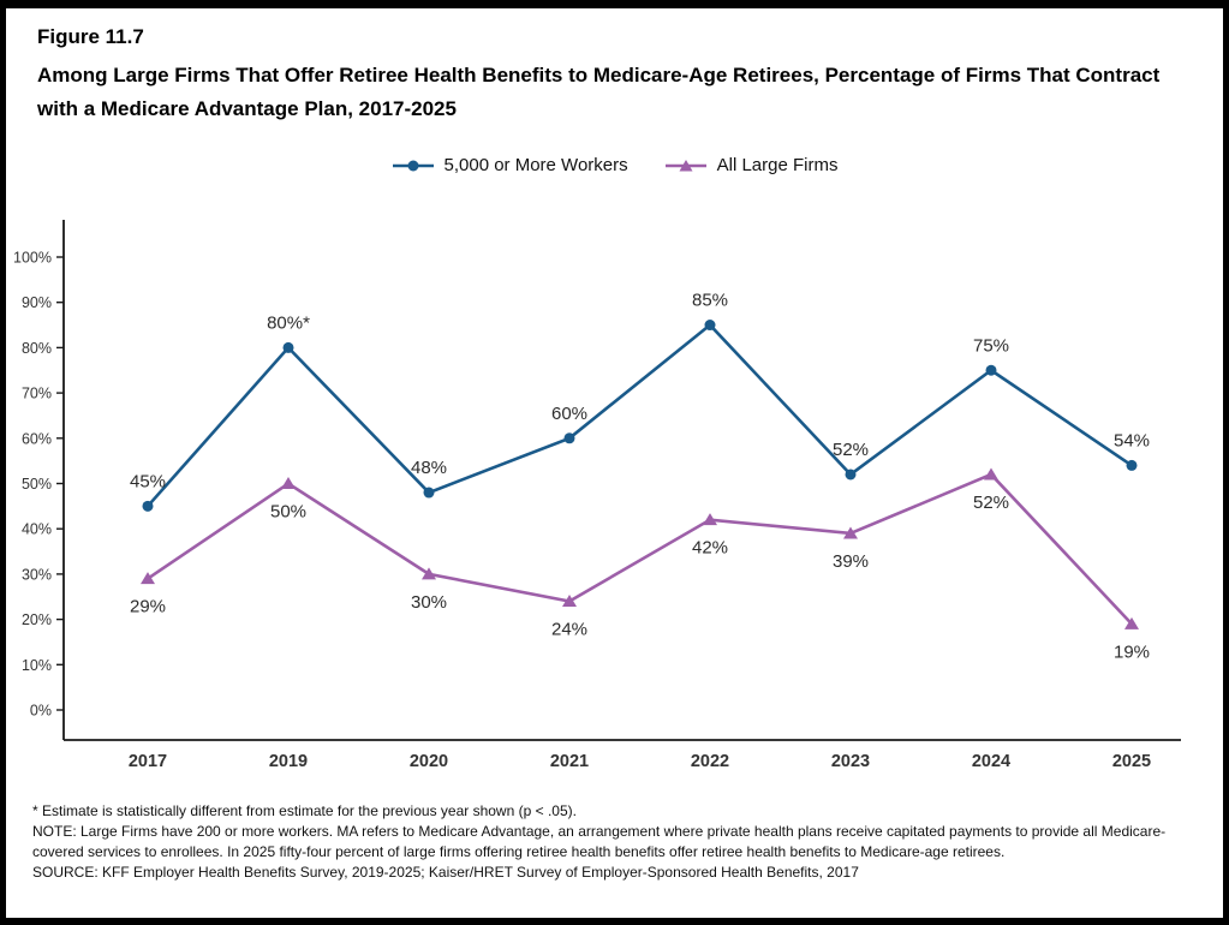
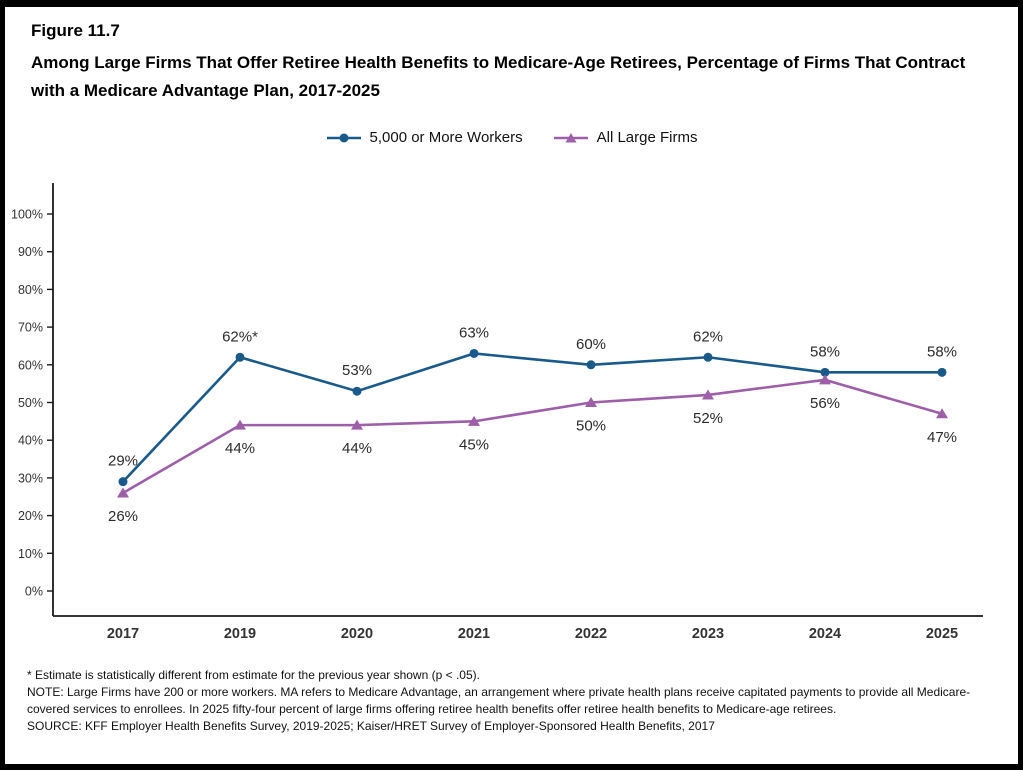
5,000 or More Workers/2017: 45% -> 29%
All Large Firms/2017: 29% -> 26%
5,000 or More Workers/2019: 80 -> 62
All Large Firms/2019: 50% -> 44%
5,000 or More Workers/2020: 48% -> 53%
All Large Firms/2020: 30% -> 44%
5,000 or More Workers/2021: 60% -> 63%
All Large Firms/2021: 24% -> 45%
5,000 or More Workers/2022: 85% -> 60%
All Large Firms/2022: 42% -> 50%
5,000 or More Workers/2023: 52% -> 62%
All Large Firms/2023: 39% -> 52%
5,000 or More Workers/2024: 75% -> 58%
All Large Firms/2024: 52% -> 56%
5,000 or More Workers/2025: 54% -> 58%
All Large Firms/2025: 19% -> 47%
